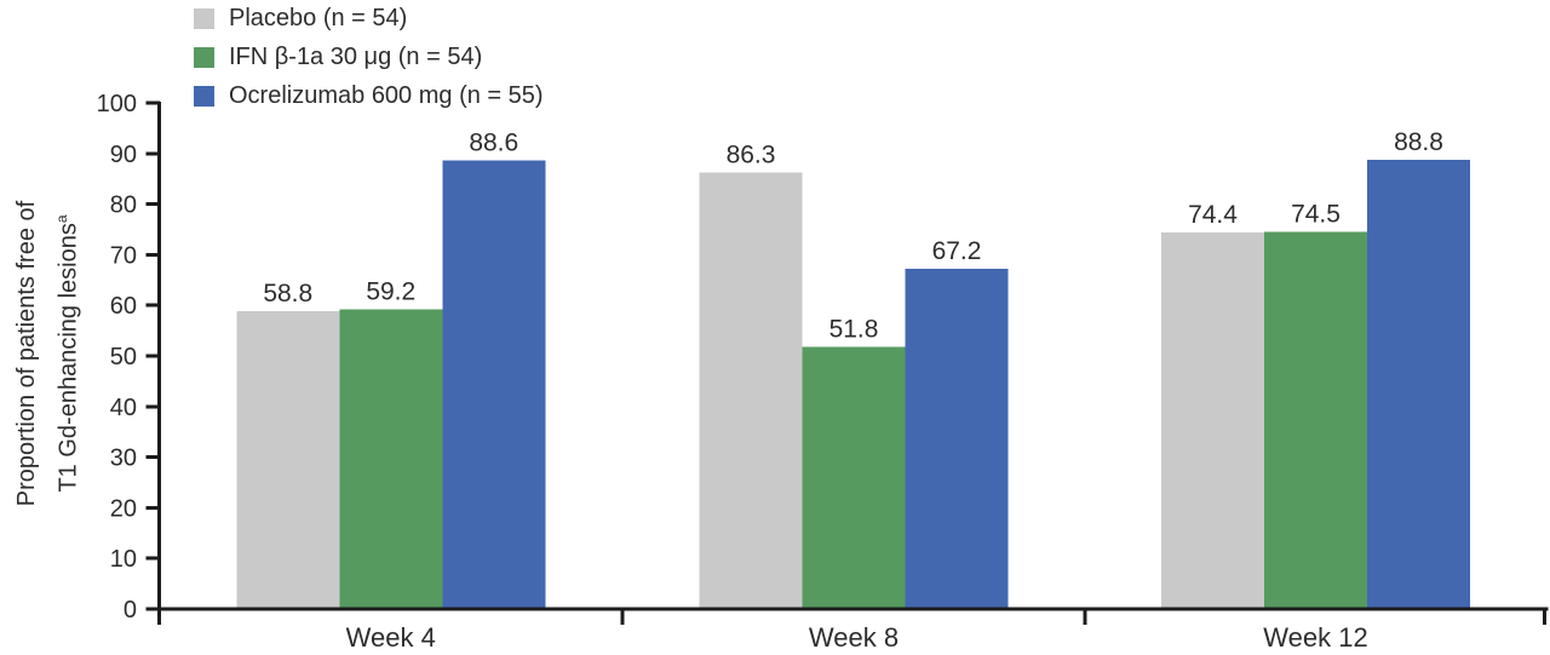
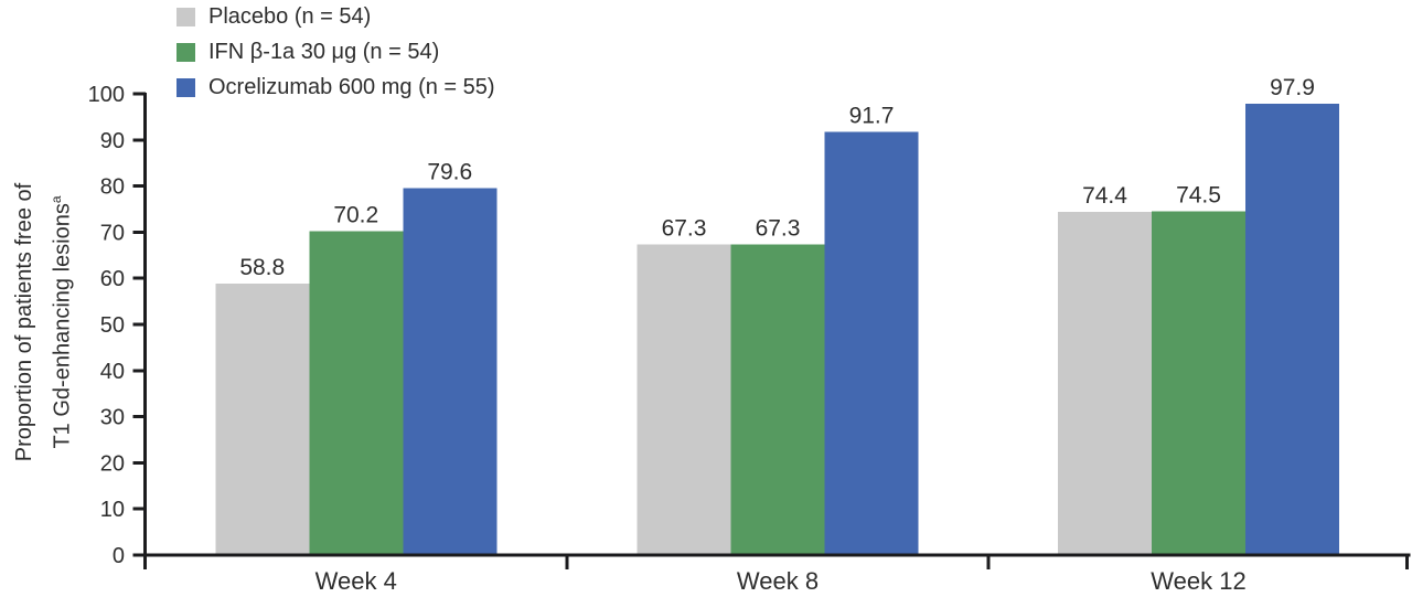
IFN β-1a 30 μg (n = 54)/Week 4: 59.2 -> 70.2
Ocrelizumab 600 mg (n = 55)/Week 4: 88.6 -> 79.6
Placebo (n = 54)/Week 8: 86.3 -> 67.3
IFN β-1a 30 μg (n = 54)/Week 8: 51.8 -> 67.3
Ocrelizumab 600 mg (n = 55)/Week 8: 67.2 -> 91.7
Ocrelizumab 600 mg (n = 55)/Week 12: 88.8 -> 97.9
